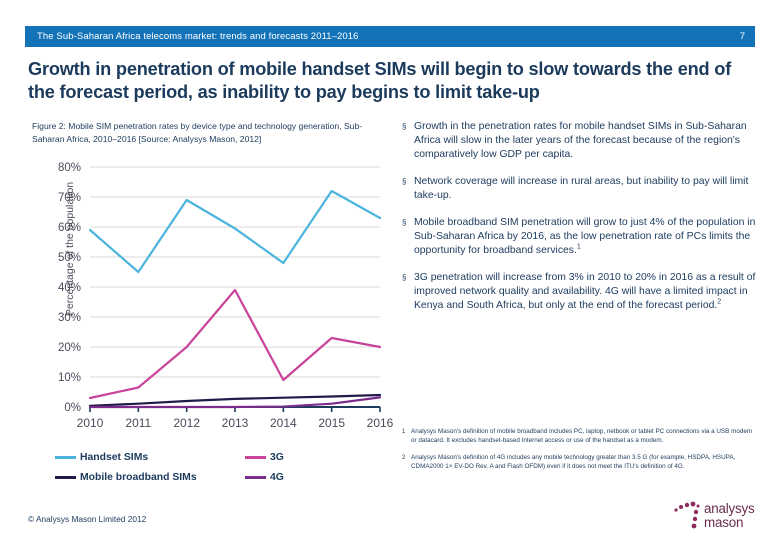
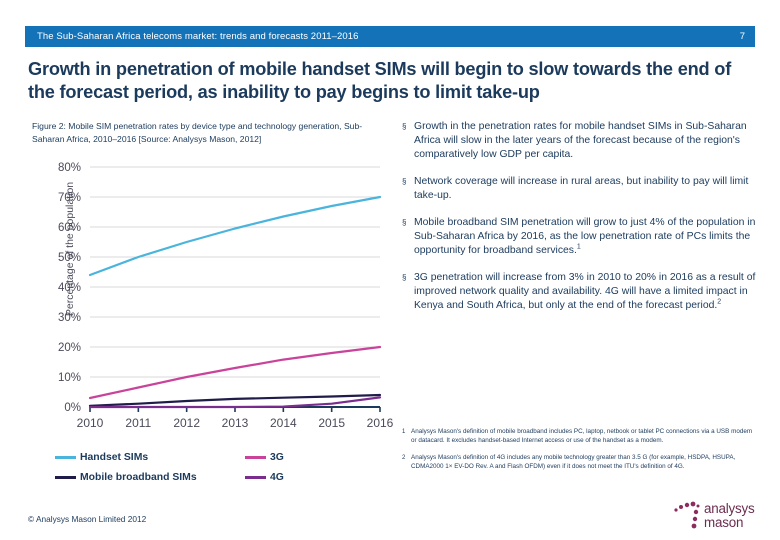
Handset SIMs/2010: 59% -> 44%
Handset SIMs/2011: 45% -> 50%
Handset SIMs/2012: 69% -> 55%
3G/2012: 20% -> 10%
3G/2013: 39% -> 13%
Handset SIMs/2014: 48% -> 64%
3G/2014: 9% -> 16%
Handset SIMs/2015: 72% -> 67%
3G/2015: 23% -> 18%
Handset SIMs/2016: 63% -> 70%
